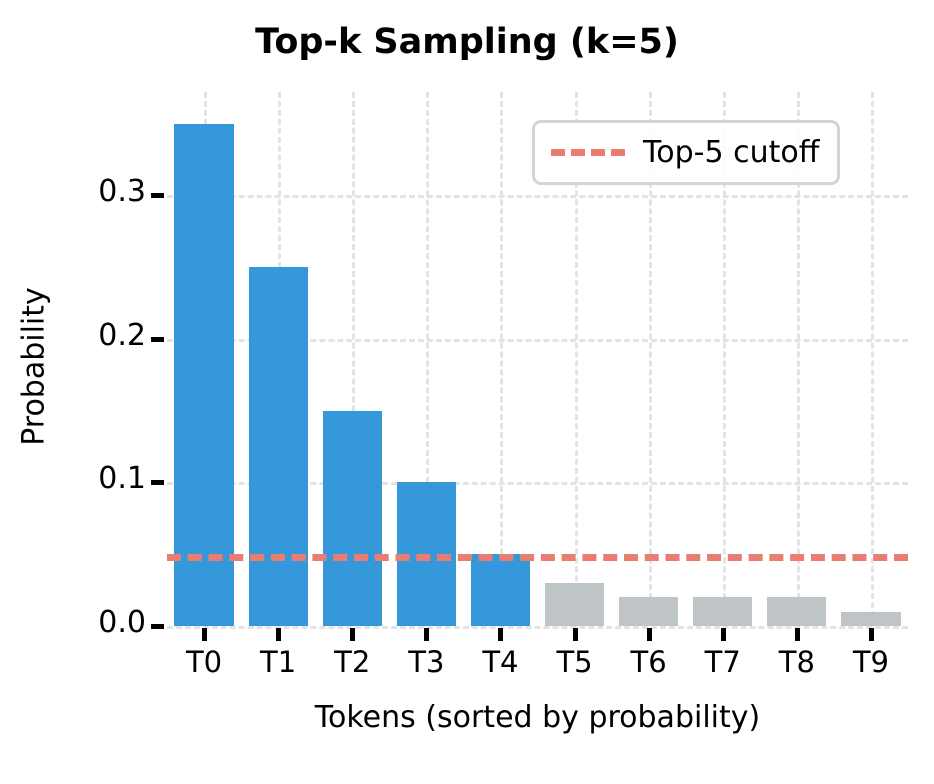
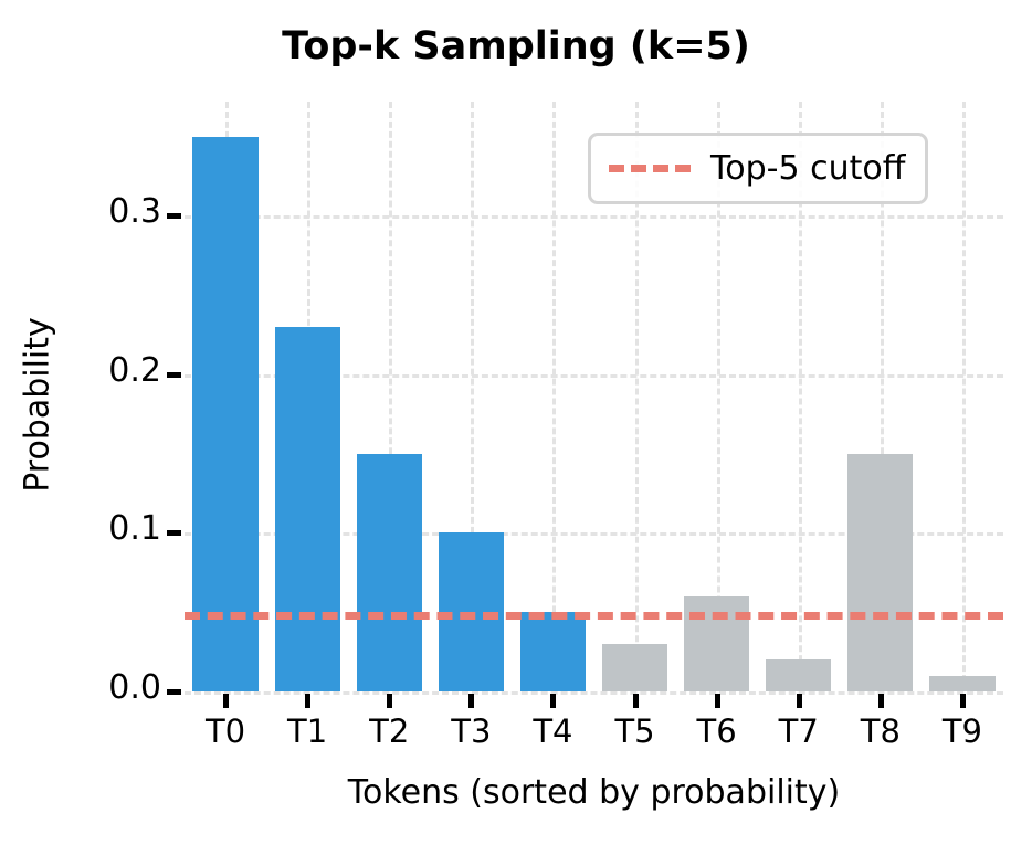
T1: 0.25 -> 0.23
T6: 0.02 -> 0.06
T8: 0.02 -> 0.15
